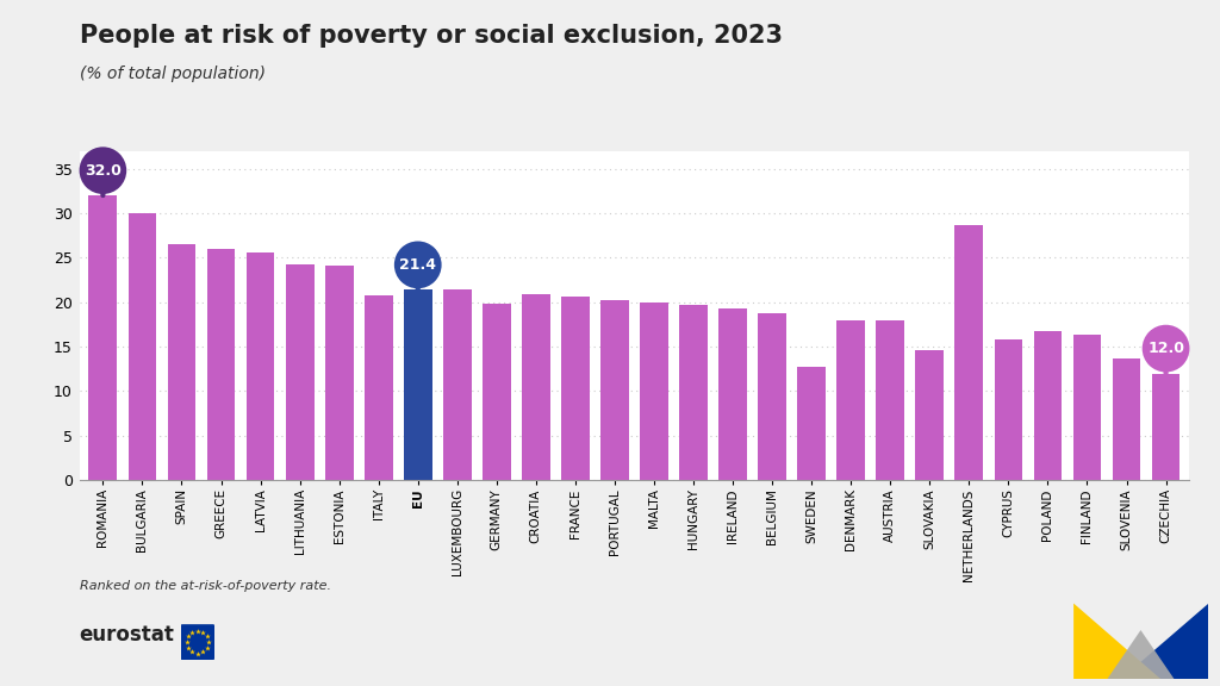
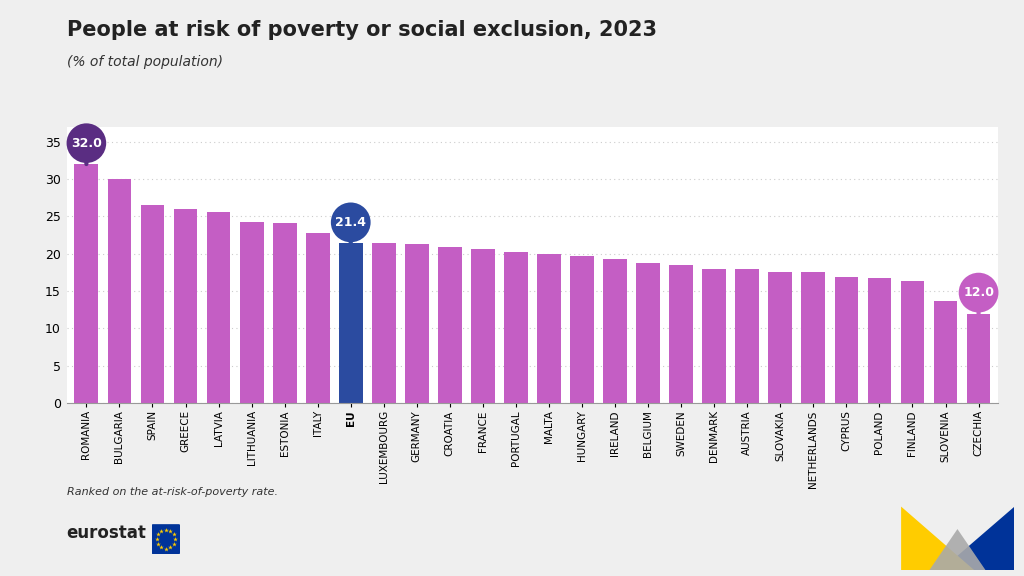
ITALY: 20.8 -> 22.8
GERMANY: 19.8 -> 21.3
SWEDEN: 12.8 -> 18.5
SLOVAKIA: 14.6 -> 17.5
NETHERLANDS: 28.6 -> 17.5
CYPRUS: 15.8 -> 16.9
